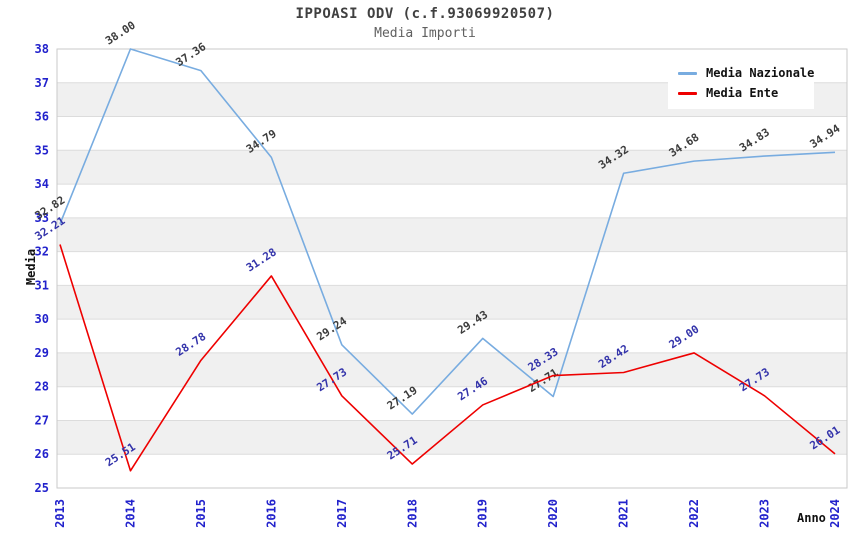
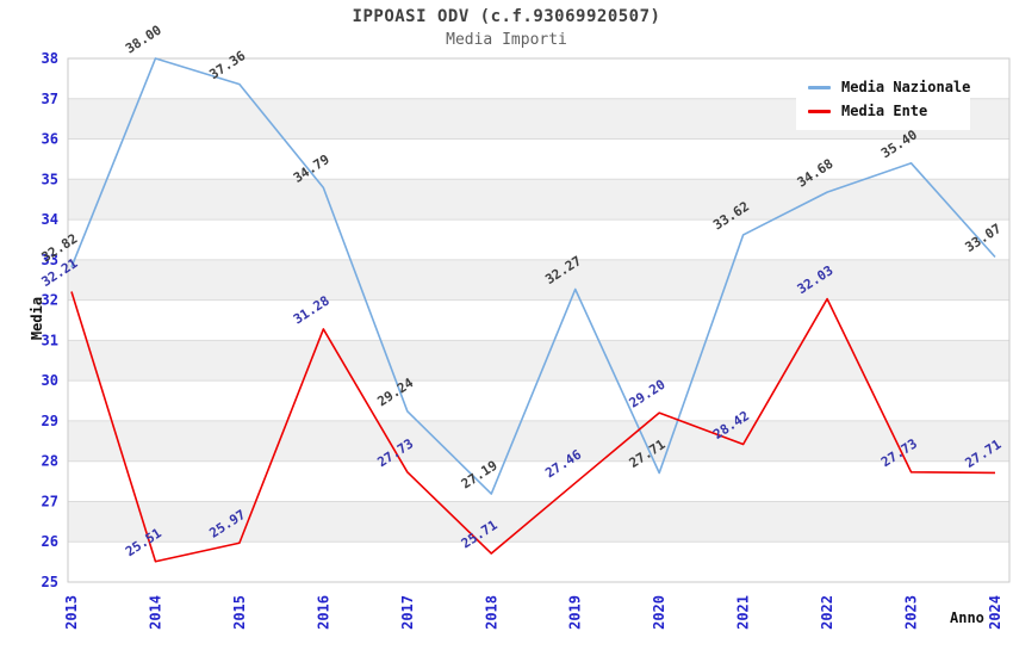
Media Ente/2015: 28.78 -> 25.97
Media Nazionale/2019: 29.43 -> 32.27
Media Ente/2020: 28.33 -> 29.20
Media Nazionale/2021: 34.32 -> 33.62
Media Ente/2022: 29.00 -> 32.03
Media Nazionale/2023: 34.83 -> 35.40
Media Nazionale/2024: 34.94 -> 33.07
Media Ente/2024: 26.01 -> 27.71
